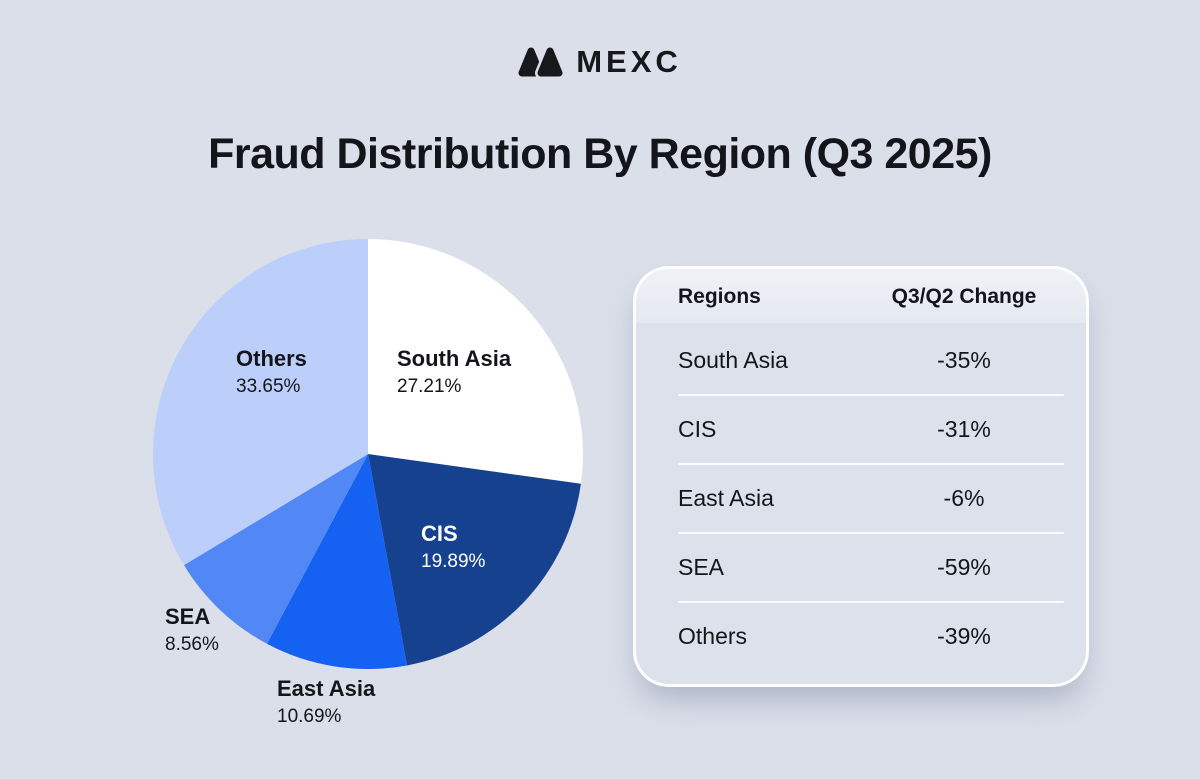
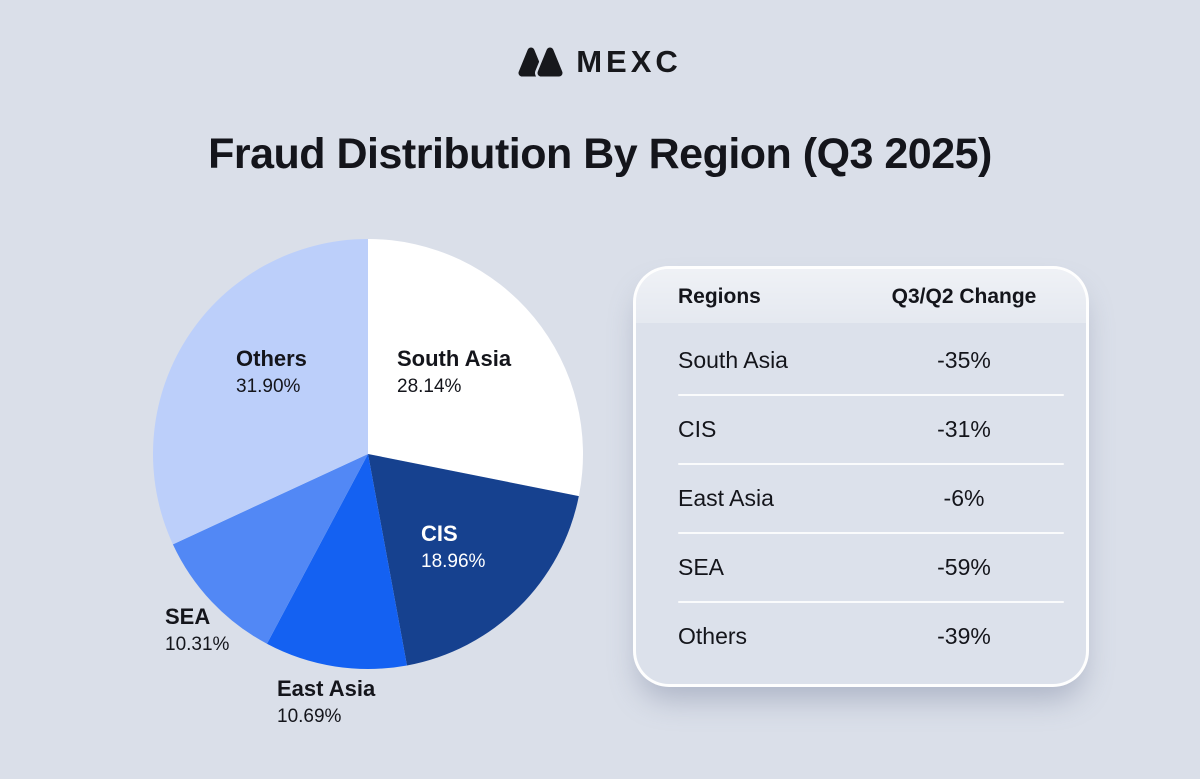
South Asia: 27.21% -> 28.14%
CIS: 19.89% -> 18.96%
SEA: 8.56% -> 10.31%
Others: 33.65% -> 31.90%
